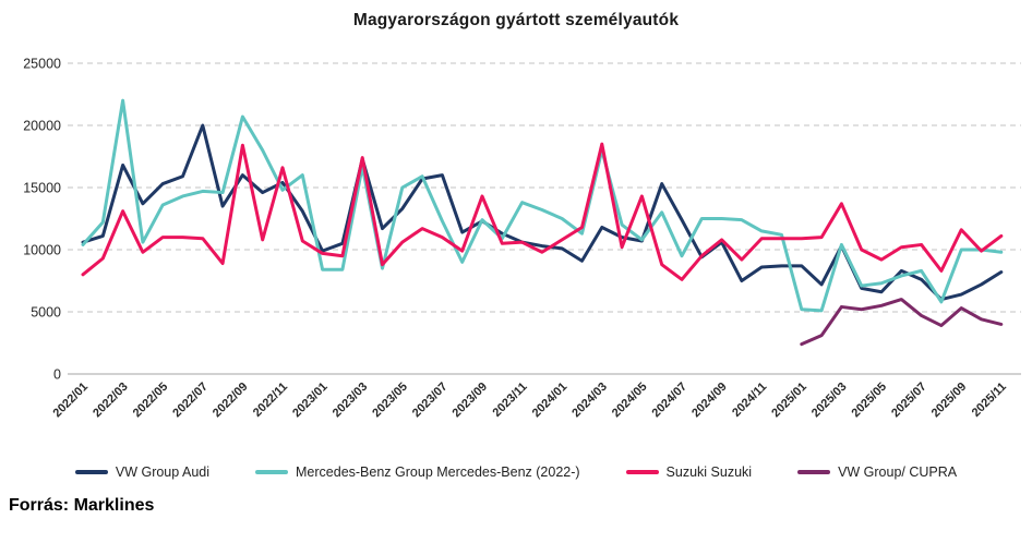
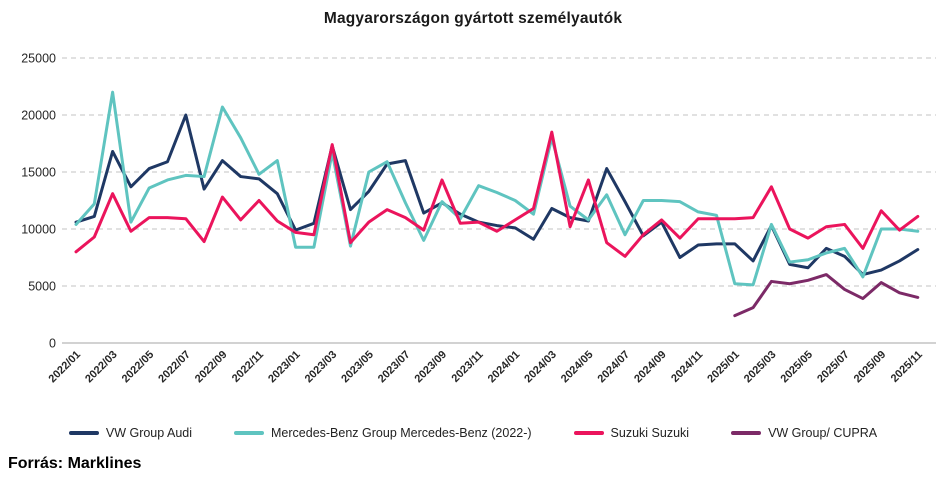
Suzuki Suzuki/2022/09: 18400 -> 12800
VW Group Audi/2022/11: 15400 -> 14400
Suzuki Suzuki/2022/11: 16600 -> 12500
